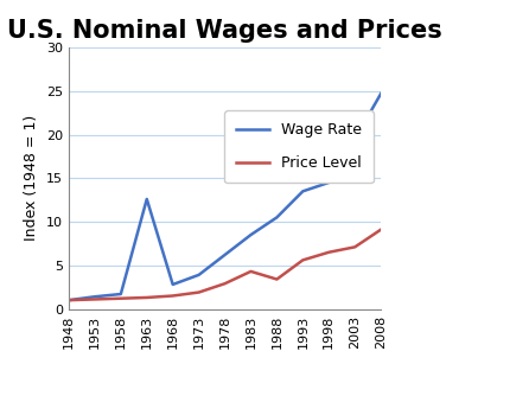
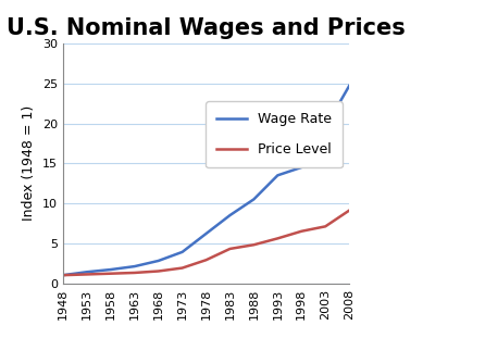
Wage Rate/1963: 12.6 -> 2.1
Price Level/1988: 3.4 -> 4.8
